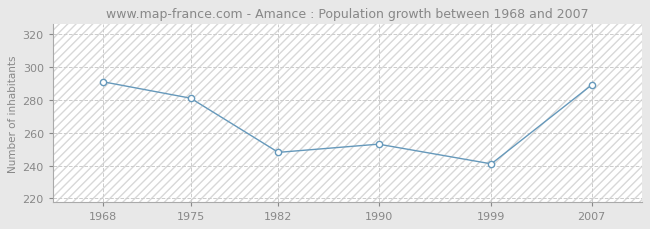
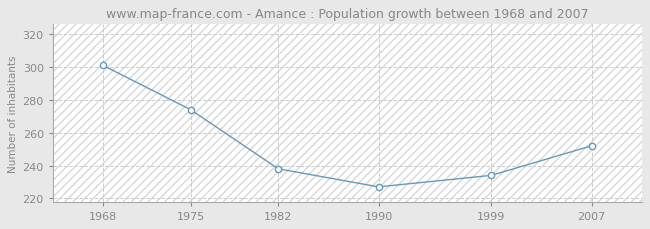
1968: 291 -> 301
1975: 281 -> 274
1982: 248 -> 238
1990: 253 -> 227
1999: 241 -> 234
2007: 289 -> 252
